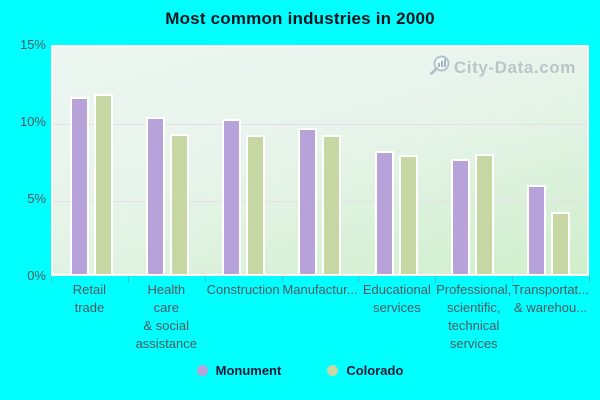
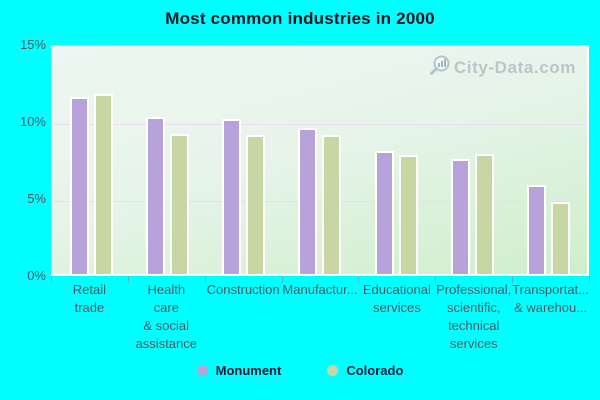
Colorado/Transportat... & warehou...: 4.0% -> 4.7%
